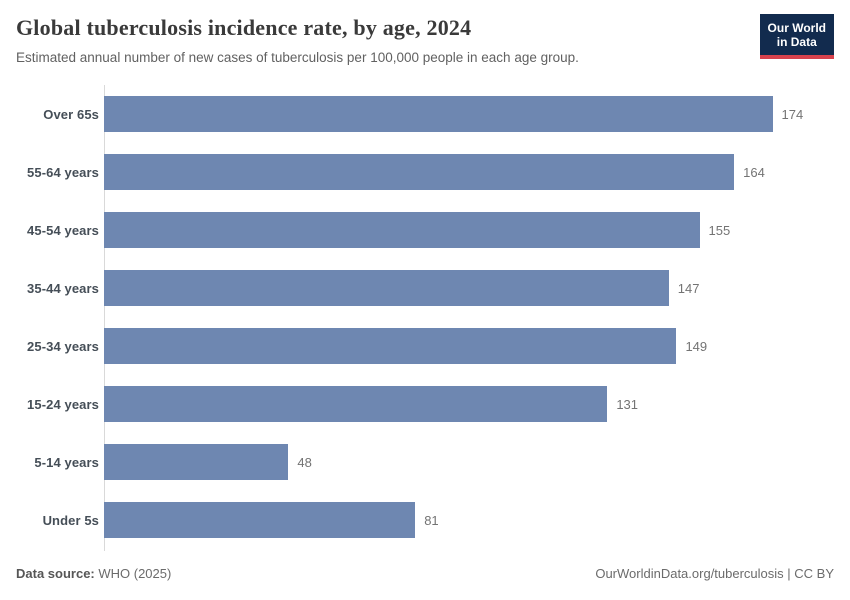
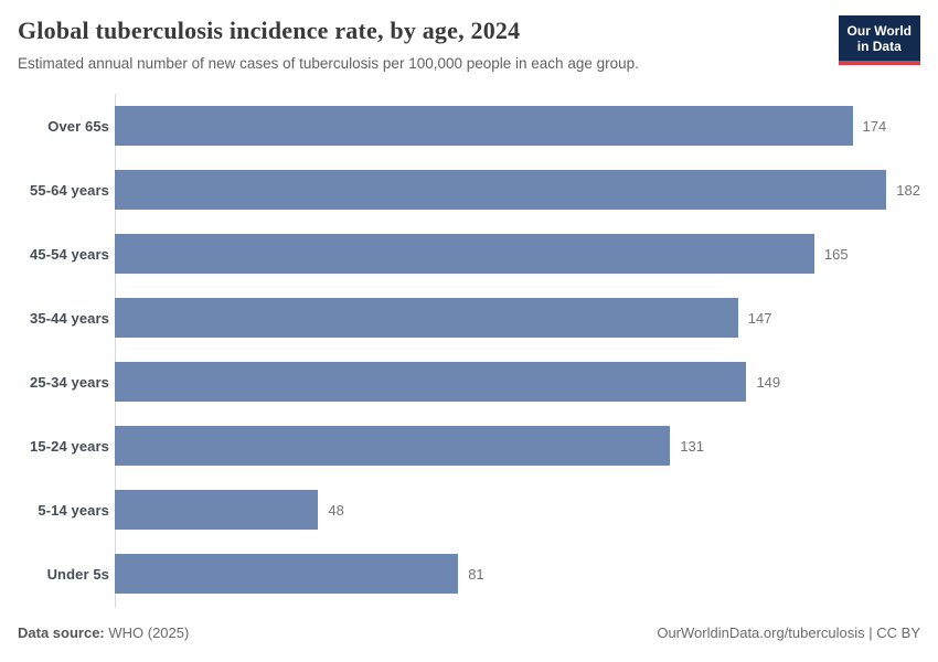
55-64 years: 164 -> 182
45-54 years: 155 -> 165
